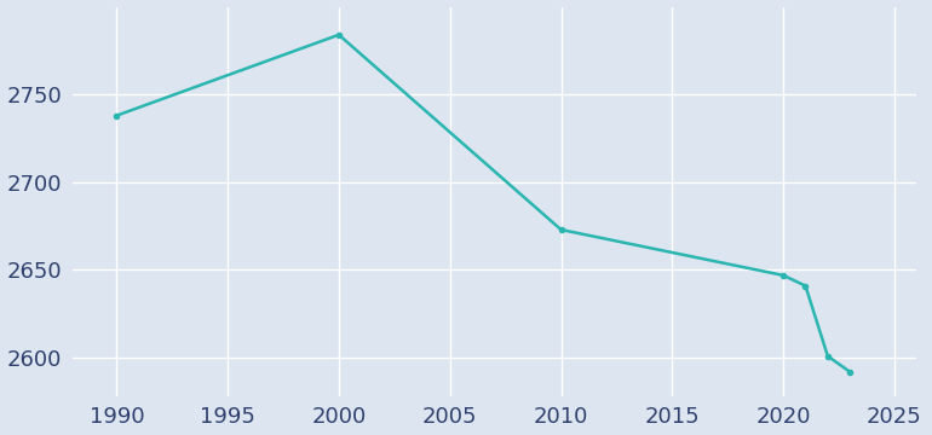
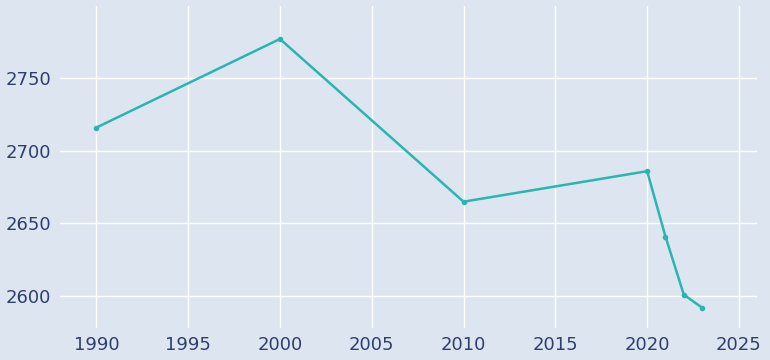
1990: 2738 -> 2716
2000: 2784 -> 2777
2010: 2673 -> 2665
2020: 2647 -> 2686
